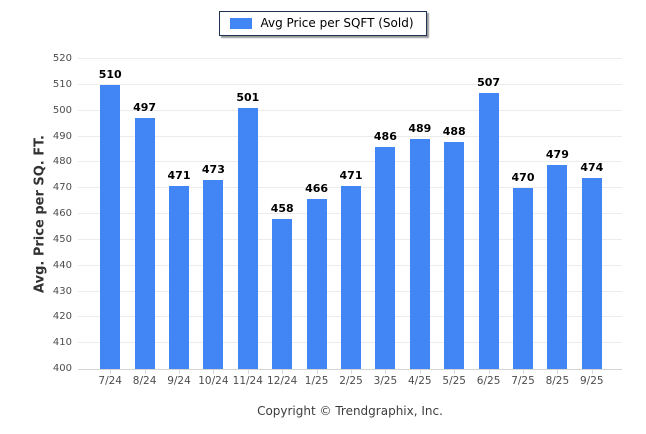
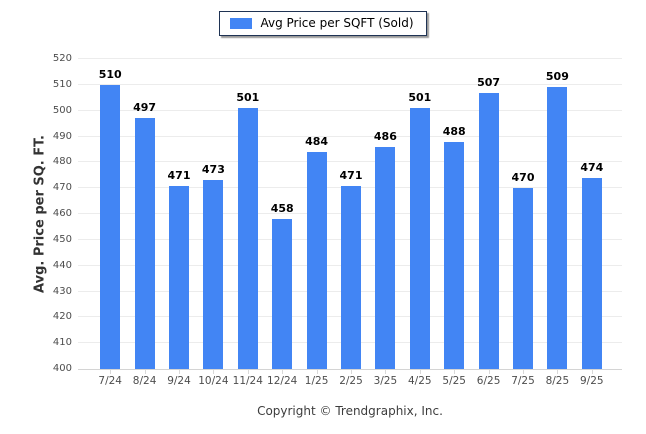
1/25: 466 -> 484
4/25: 489 -> 501
8/25: 479 -> 509
